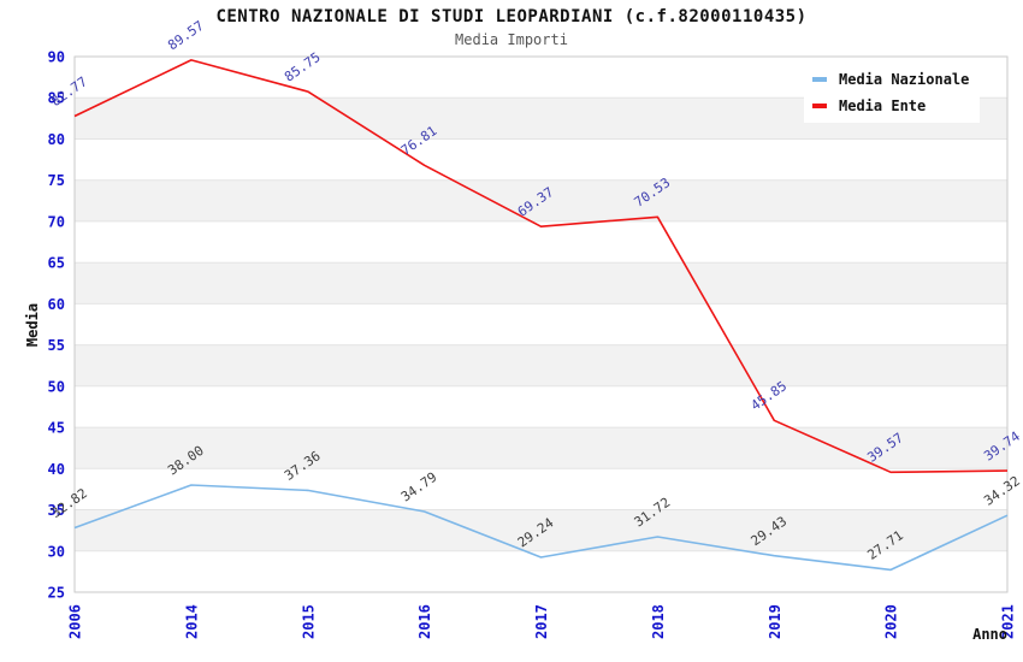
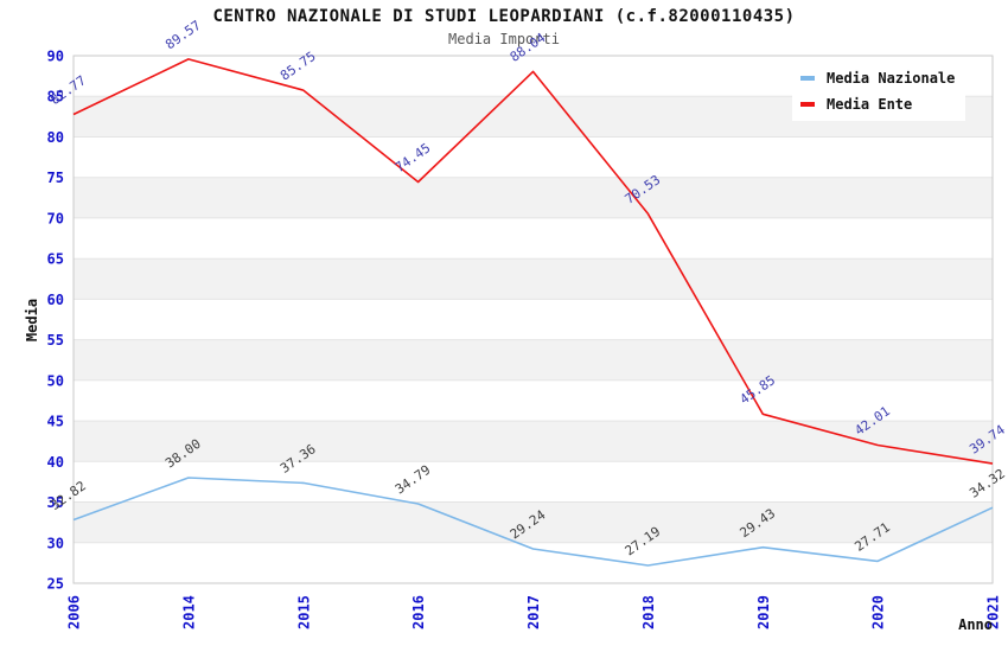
Media Ente/2016: 76.81 -> 74.45
Media Ente/2017: 69.37 -> 88.04
Media Nazionale/2018: 31.72 -> 27.19
Media Ente/2020: 39.57 -> 42.01
